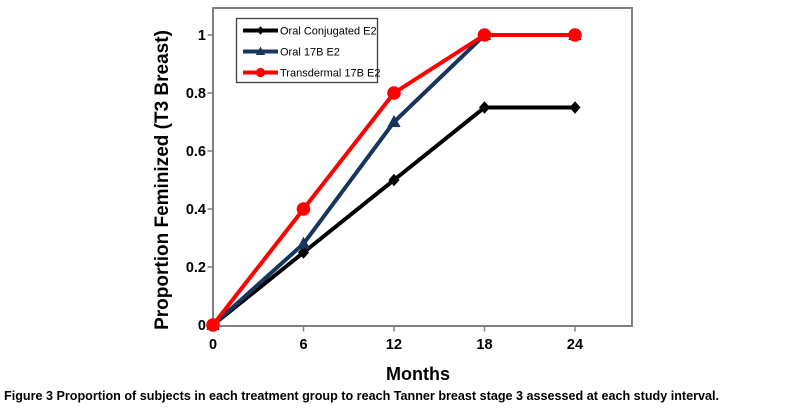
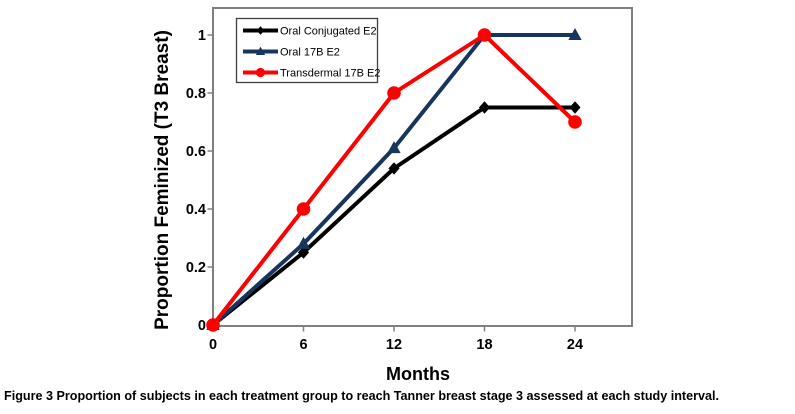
Oral Conjugated E2/12: 0.50 -> 0.54
Oral 17B E2/12: 0.70 -> 0.61
Transdermal 17B E2/24: 1.0 -> 0.7
